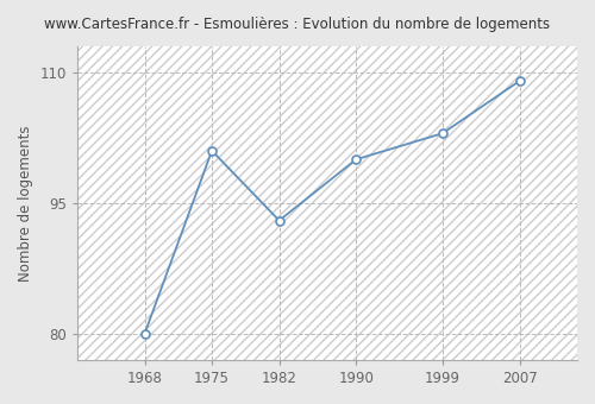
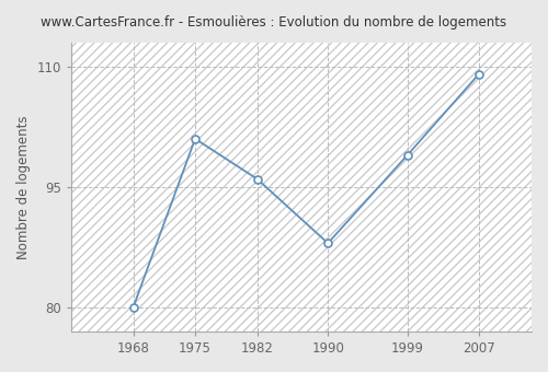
1982: 93 -> 96
1990: 100 -> 88
1999: 103 -> 99
